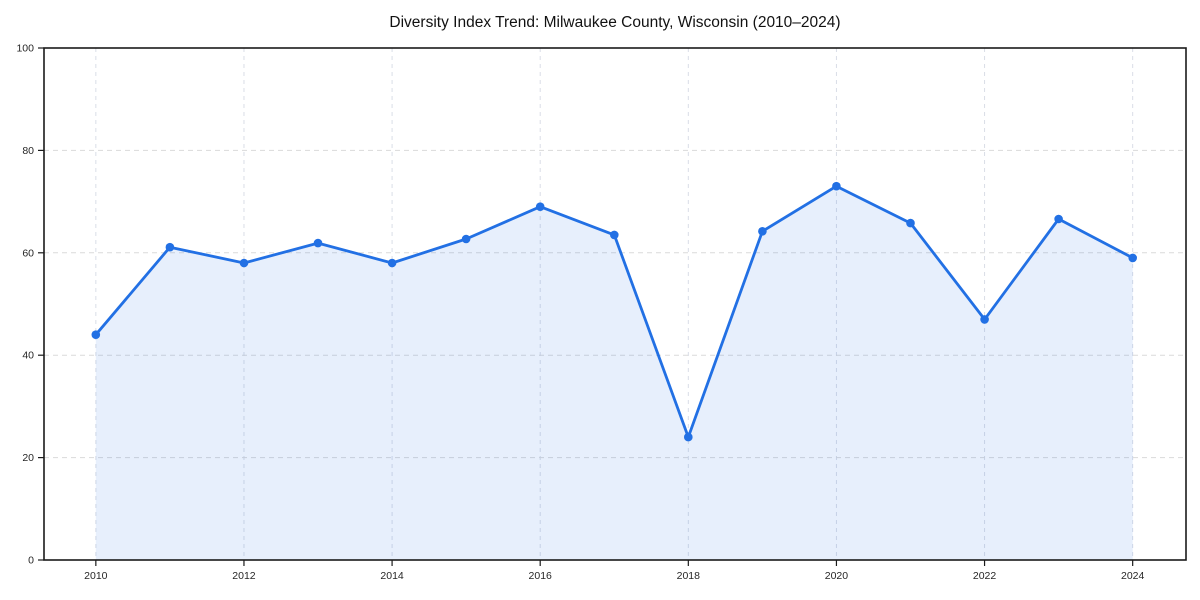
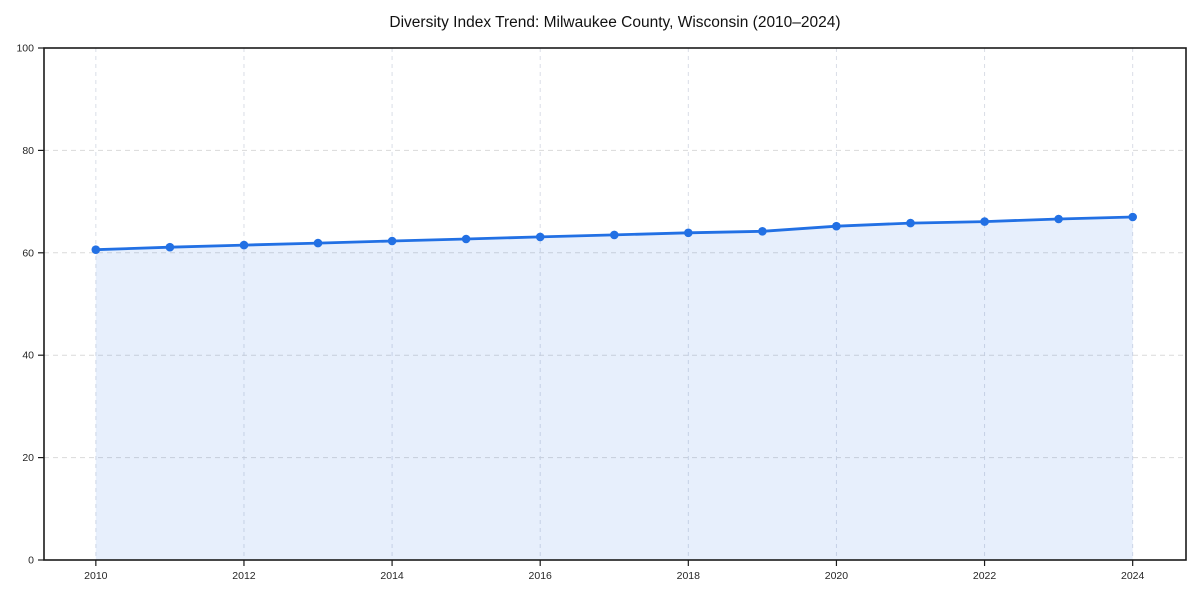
2010: 44 -> 61
2012: 58 -> 62
2014: 58 -> 62
2016: 69 -> 63
2018: 24 -> 64
2020: 73 -> 65
2022: 47 -> 66
2024: 59 -> 67
